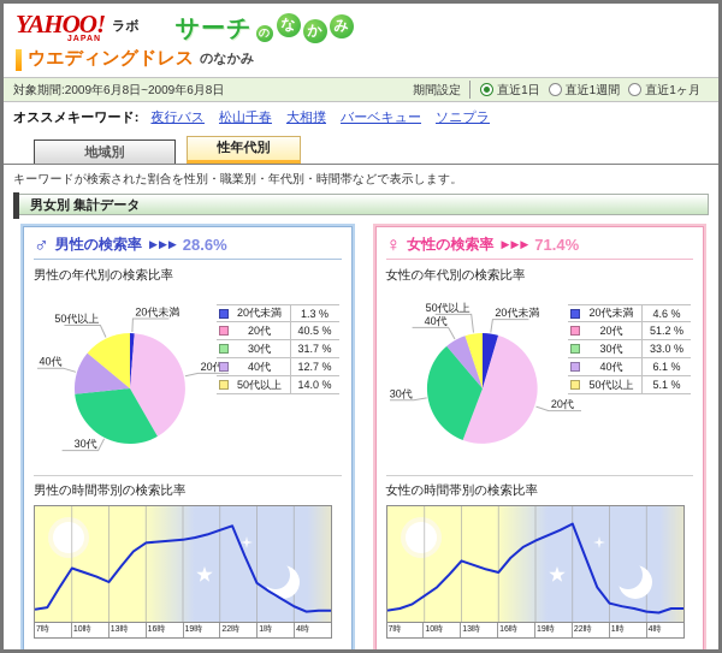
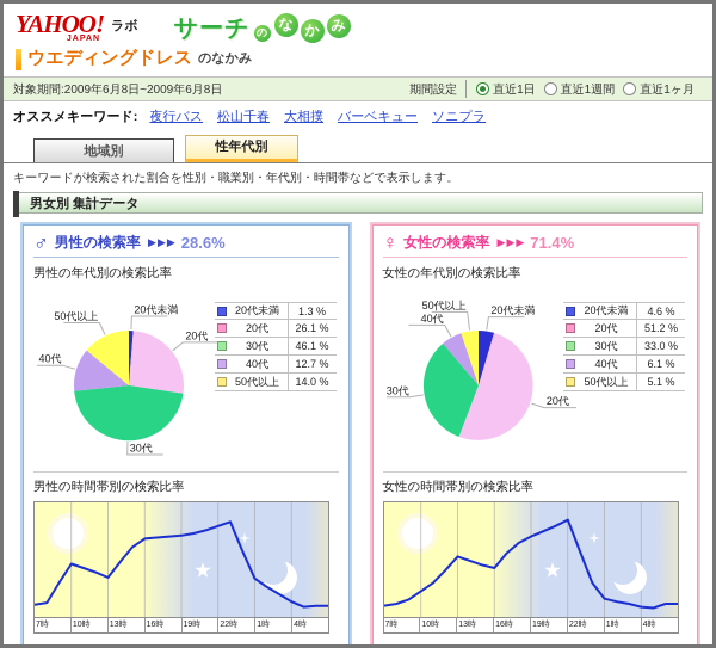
男性の年代別の検索比率/20代: 40.5 -> 26.1
男性の年代別の検索比率/30代: 31.7 -> 46.1
